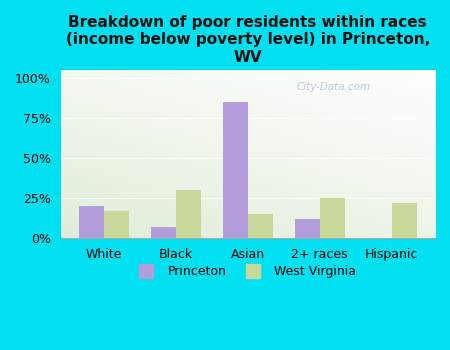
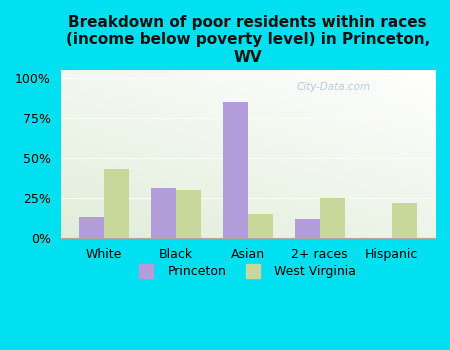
Princeton/White: 20% -> 13%
West Virginia/White: 17% -> 43%
Princeton/Black: 7% -> 31%
